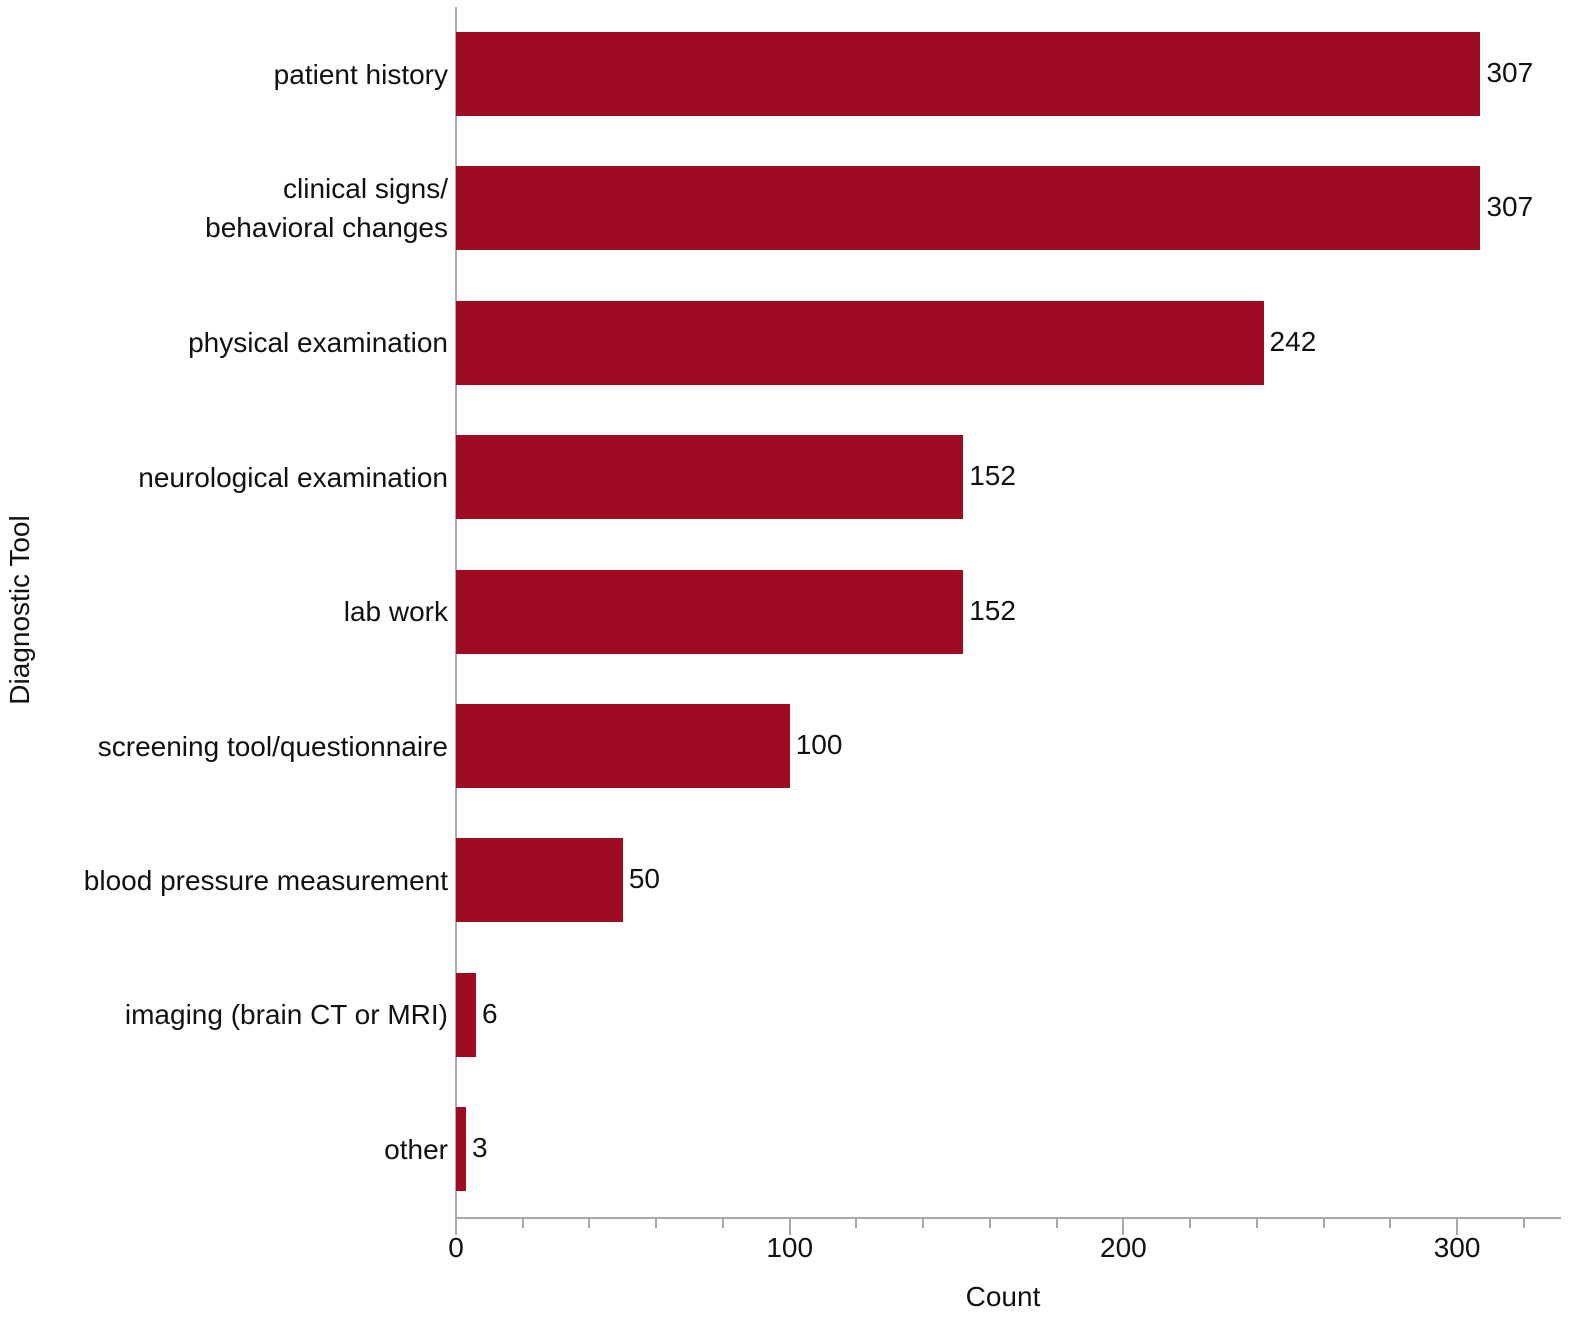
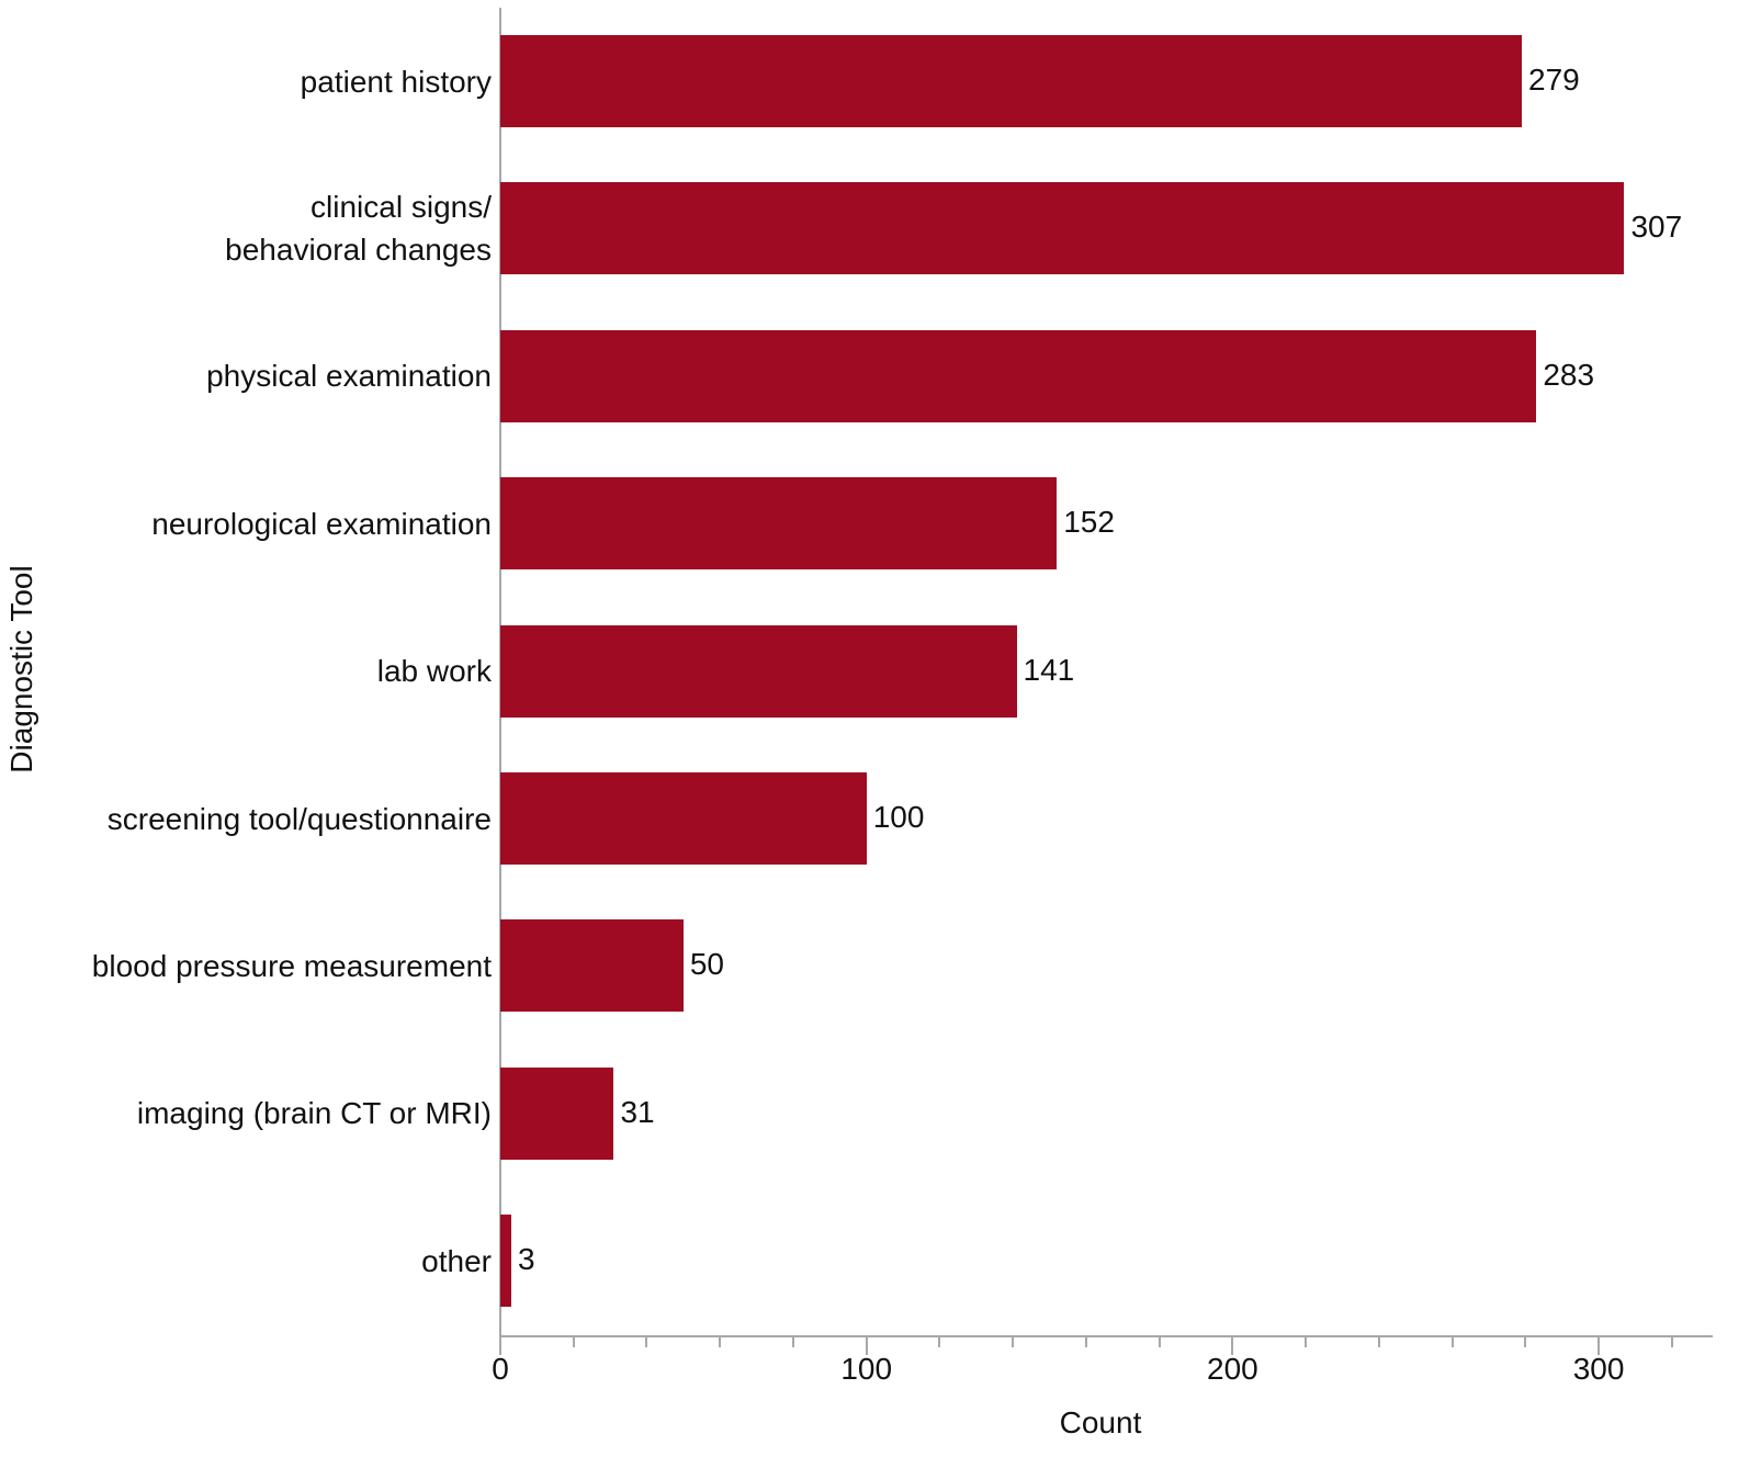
patient history: 307 -> 279
physical examination: 242 -> 283
lab work: 152 -> 141
imaging (brain CT or MRI): 6 -> 31
